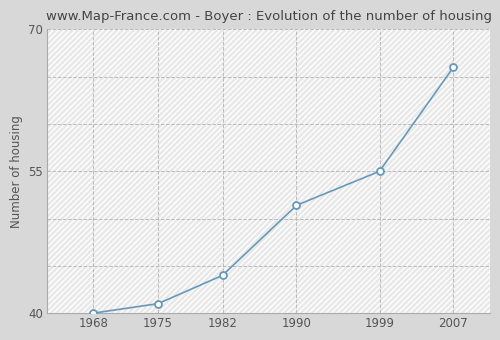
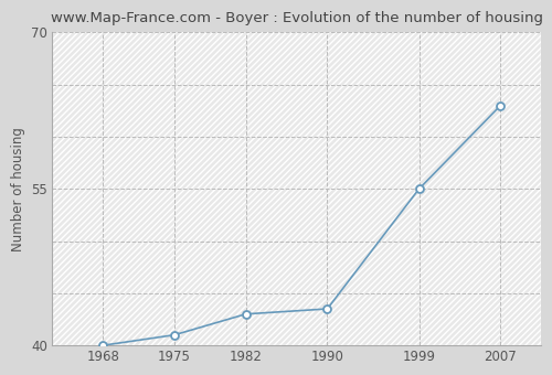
1982: 44.0 -> 43.0
1990: 51.4 -> 43.5
2007: 66.0 -> 63.0
